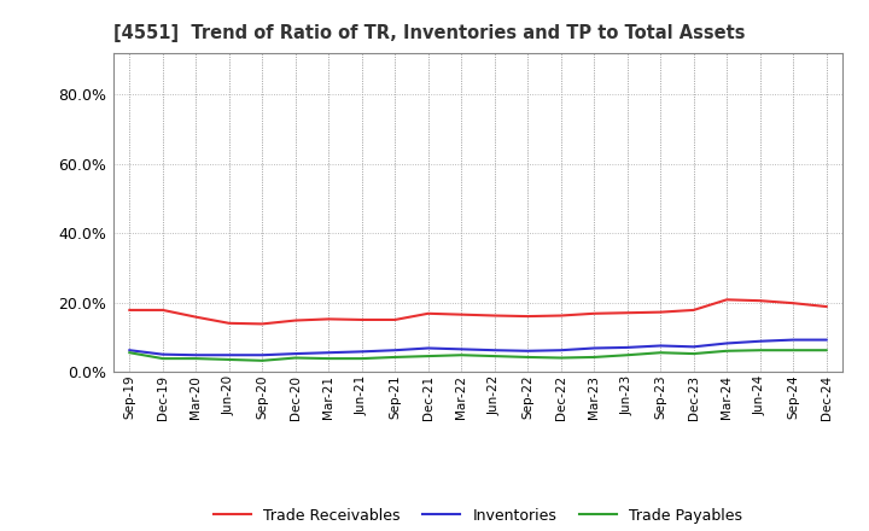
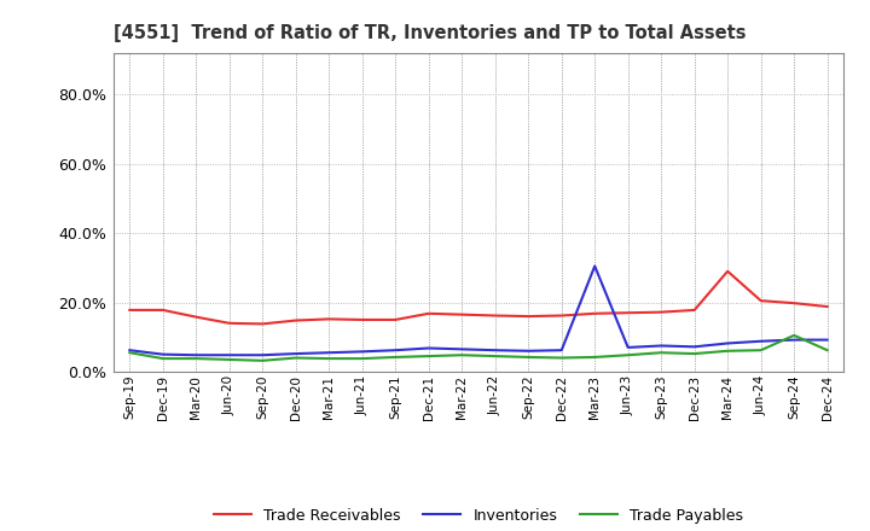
Inventories/Mar-23: 6.8% -> 30.5%
Trade Receivables/Mar-24: 20.8% -> 29.0%
Trade Payables/Sep-24: 6.2% -> 10.5%
